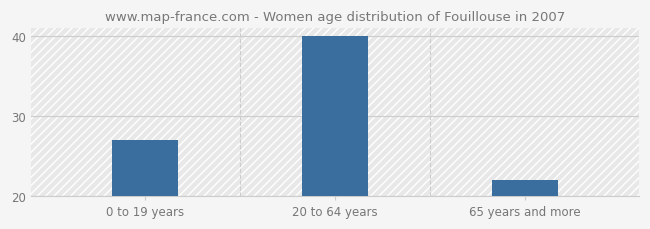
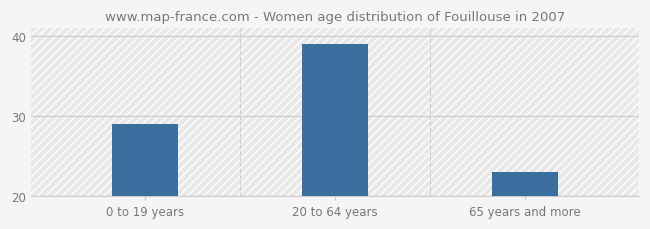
0 to 19 years: 27 -> 29
20 to 64 years: 40 -> 39
65 years and more: 22 -> 23
